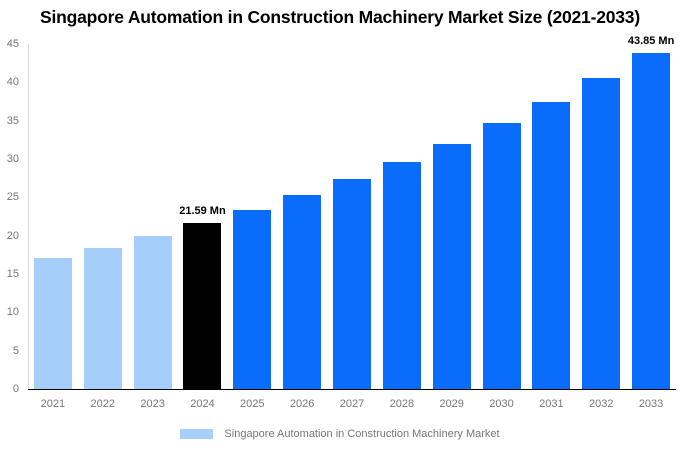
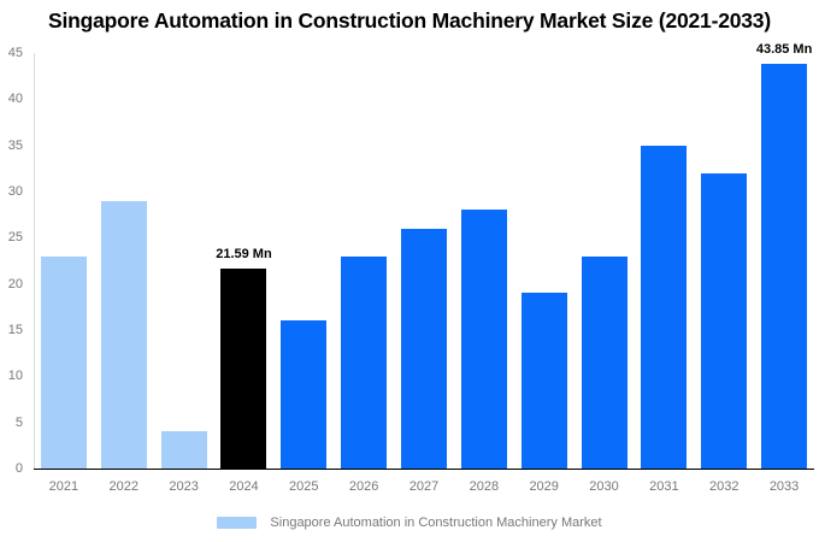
2021: 17 -> 23
2022: 18 -> 29
2023: 20 -> 4
2025: 23 -> 16
2026: 25 -> 23
2027: 27 -> 26
2028: 30 -> 28
2029: 32 -> 19
2030: 35 -> 23
2031: 37 -> 35
2032: 41 -> 32
